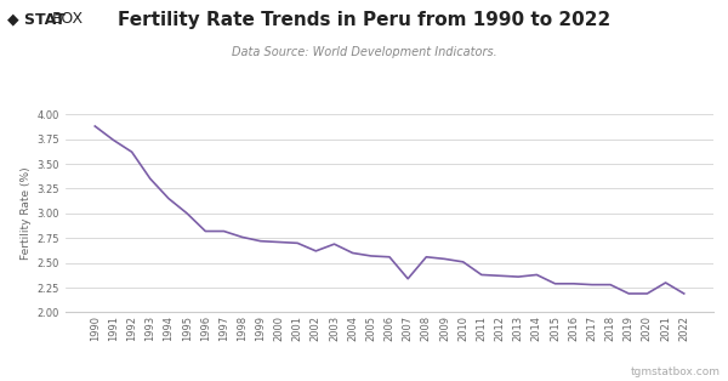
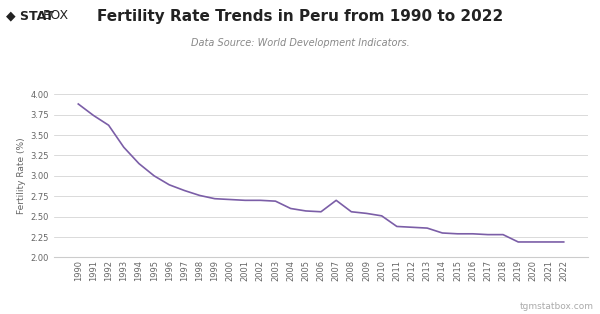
1996: 2.82 -> 2.89
2002: 2.62 -> 2.70
2007: 2.34 -> 2.70
2014: 2.38 -> 2.30
2021: 2.30 -> 2.19
